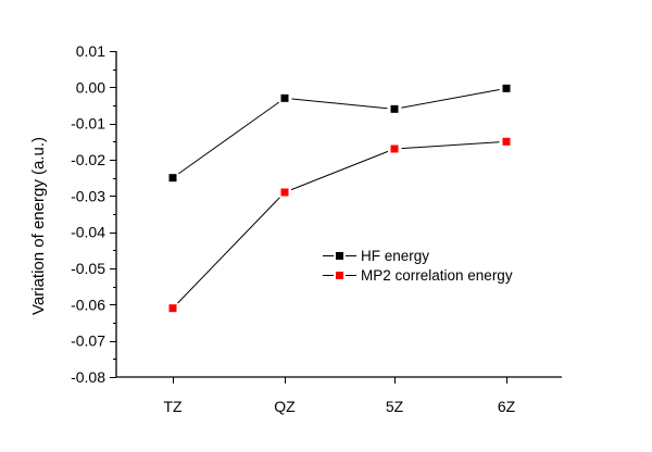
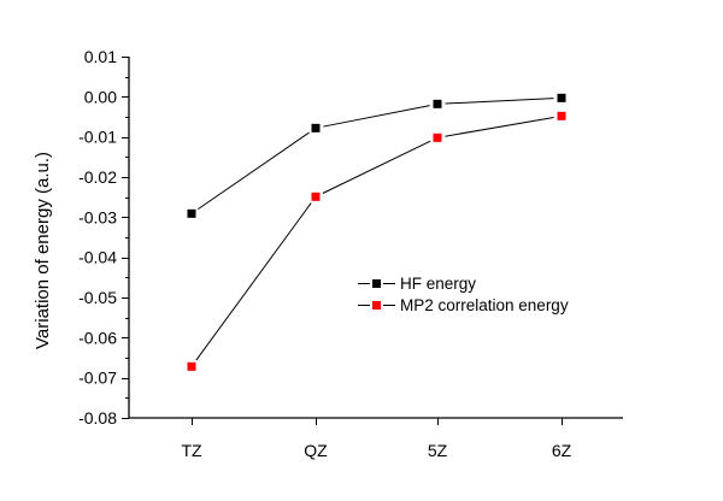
HF energy/TZ: -0.025 -> -0.029
MP2 correlation energy/TZ: -0.061 -> -0.067
HF energy/QZ: -0.003 -> -0.008
MP2 correlation energy/QZ: -0.029 -> -0.025
HF energy/5Z: -0.006 -> -0.002
MP2 correlation energy/5Z: -0.017 -> -0.010
MP2 correlation energy/6Z: -0.015 -> -0.005
